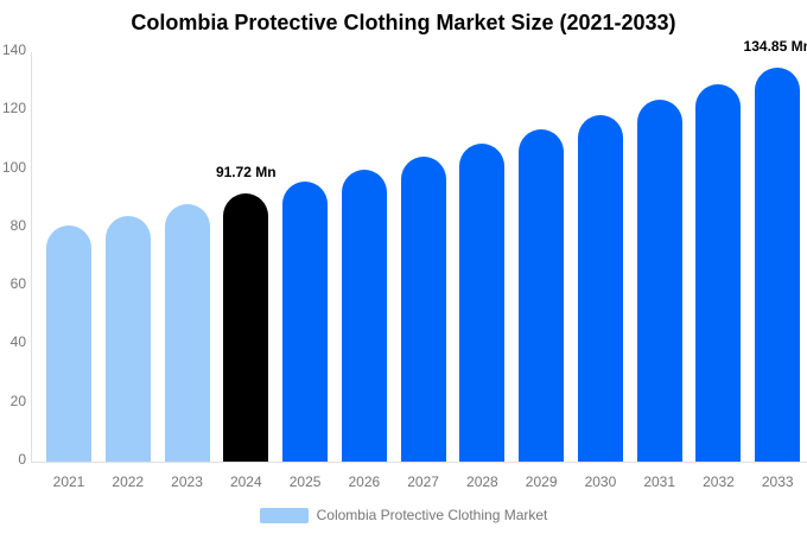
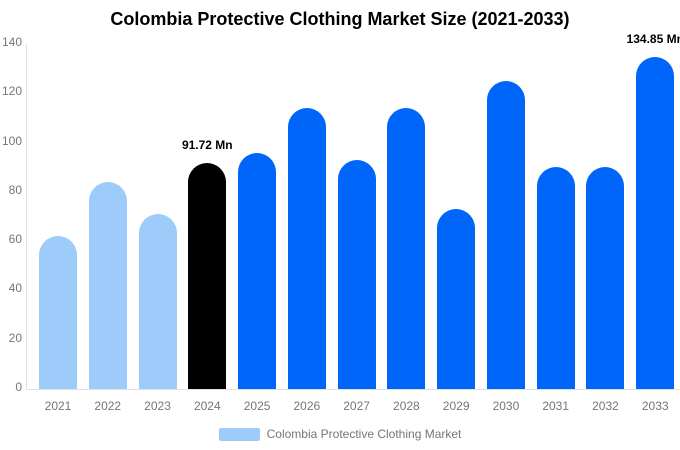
2021: 81 -> 62
2023: 88 -> 71
2026: 100 -> 114
2027: 104 -> 93
2028: 109 -> 114
2029: 114 -> 73
2030: 119 -> 125
2031: 124 -> 90
2032: 129 -> 90
